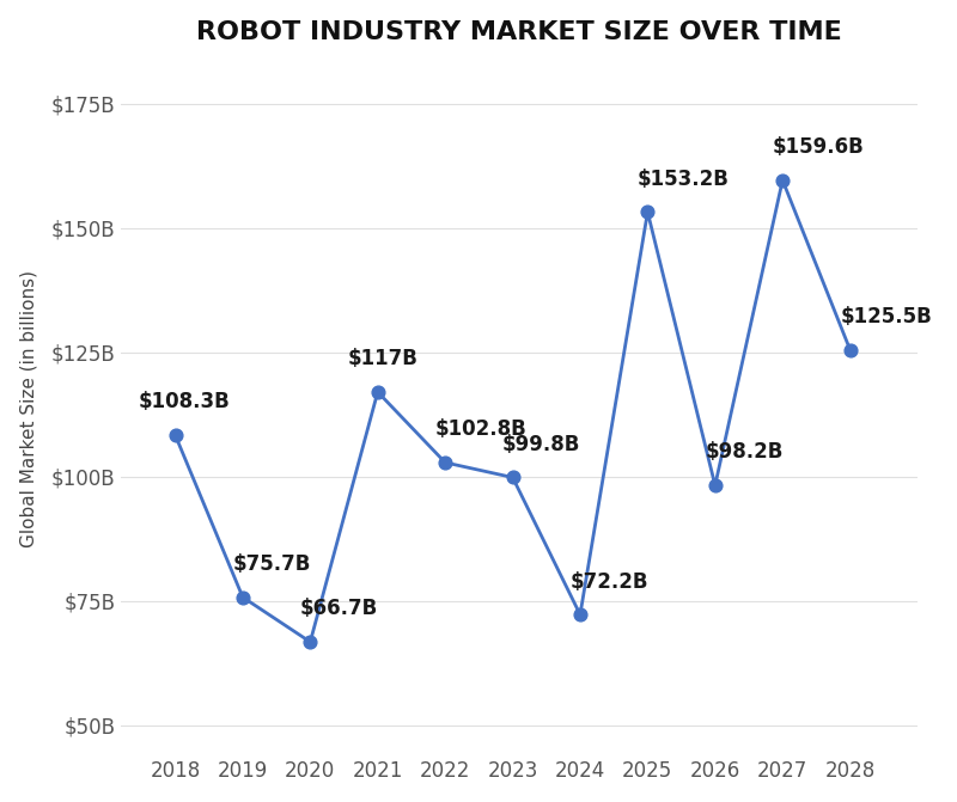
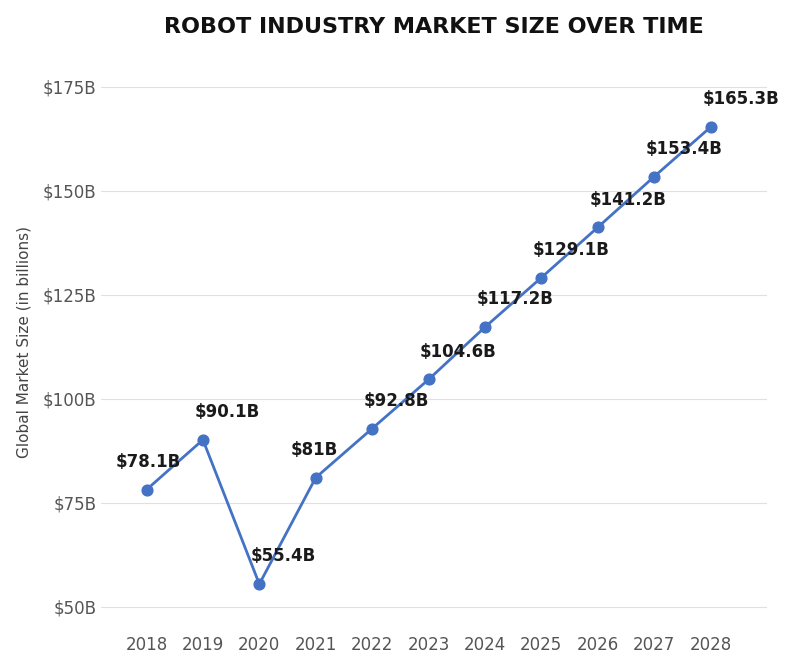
2018: $108.3B -> $78.1B
2019: $75.7B -> $90.1B
2020: $66.7B -> $55.4B
2021: $117B -> $81B
2022: $102.8B -> $92.8B
2023: $99.8B -> $104.6B
2024: $72.2B -> $117.2B
2025: $153.2B -> $129.1B
2026: $98.2B -> $141.2B
2027: $159.6B -> $153.4B
2028: $125.5B -> $165.3B
